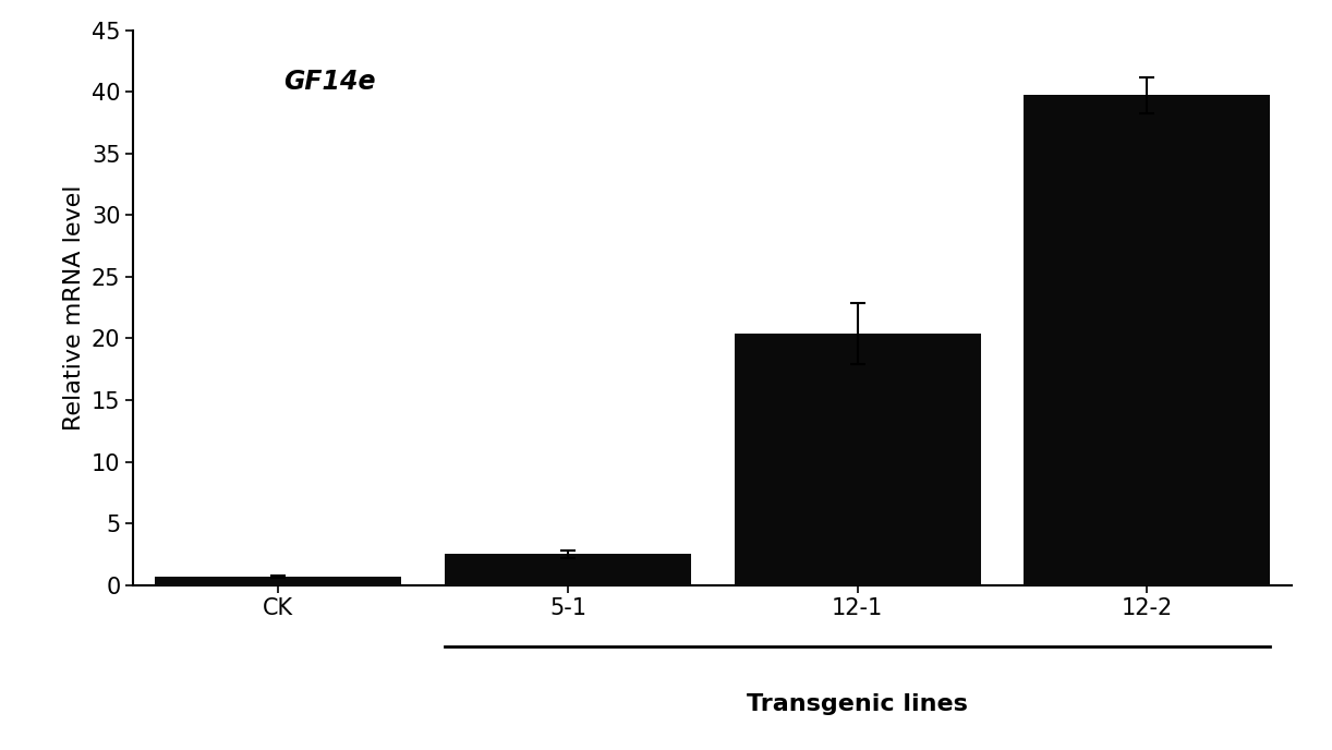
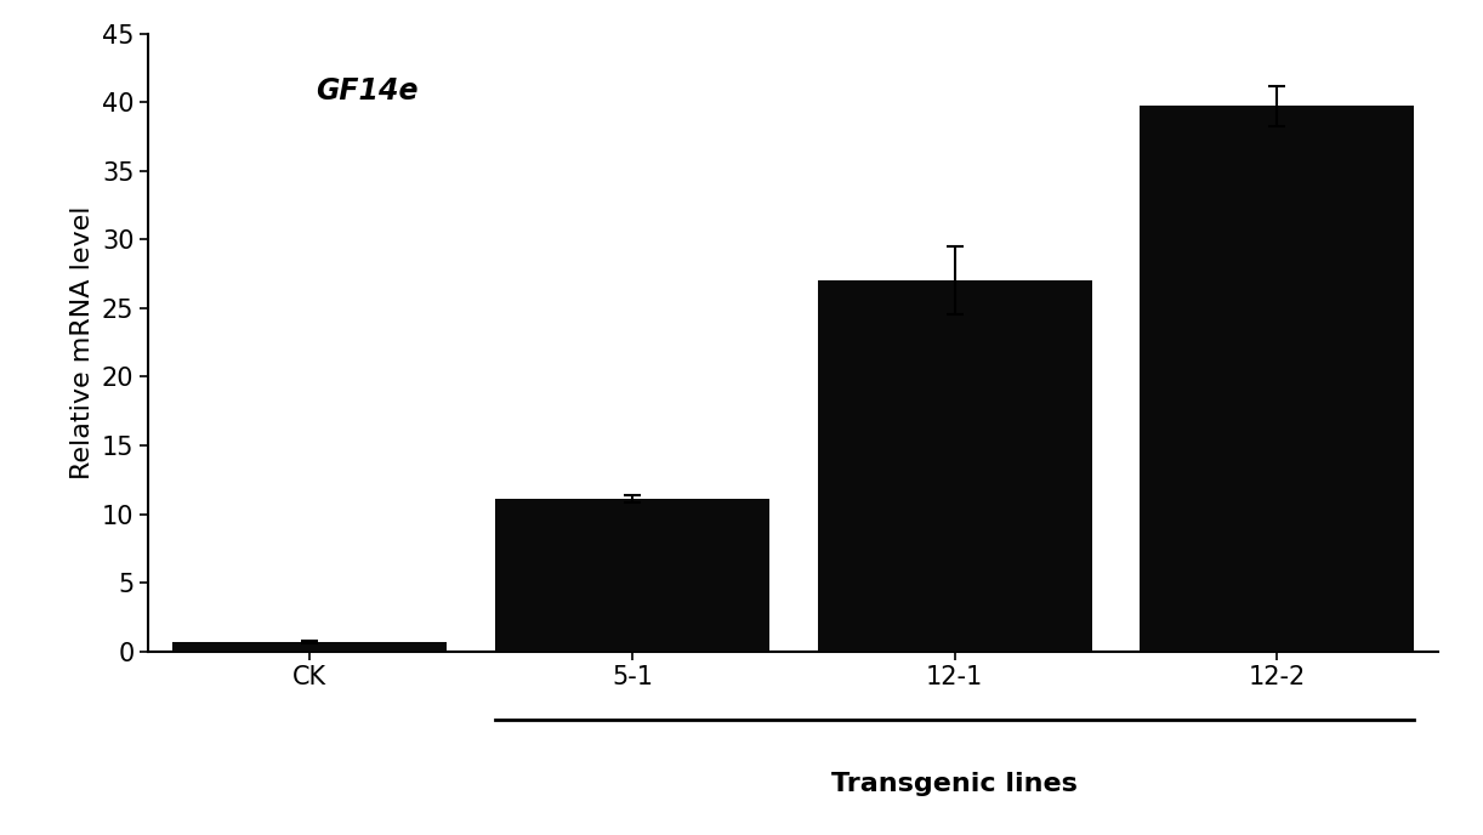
5-1: 2.5 -> 11.1
12-1: 20.4 -> 27.0
